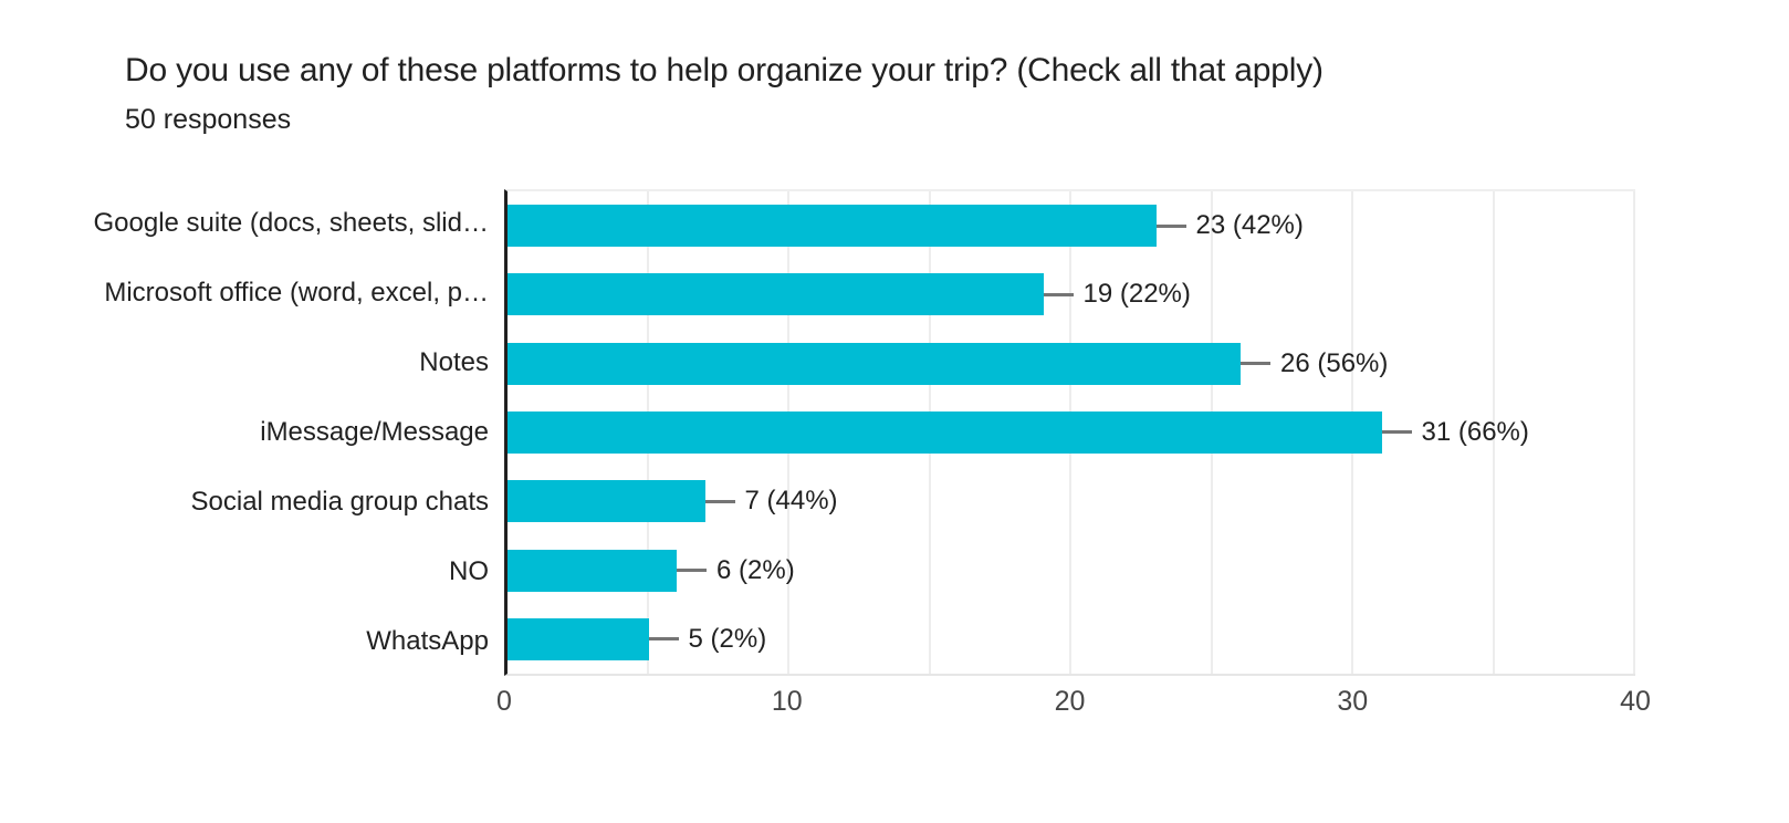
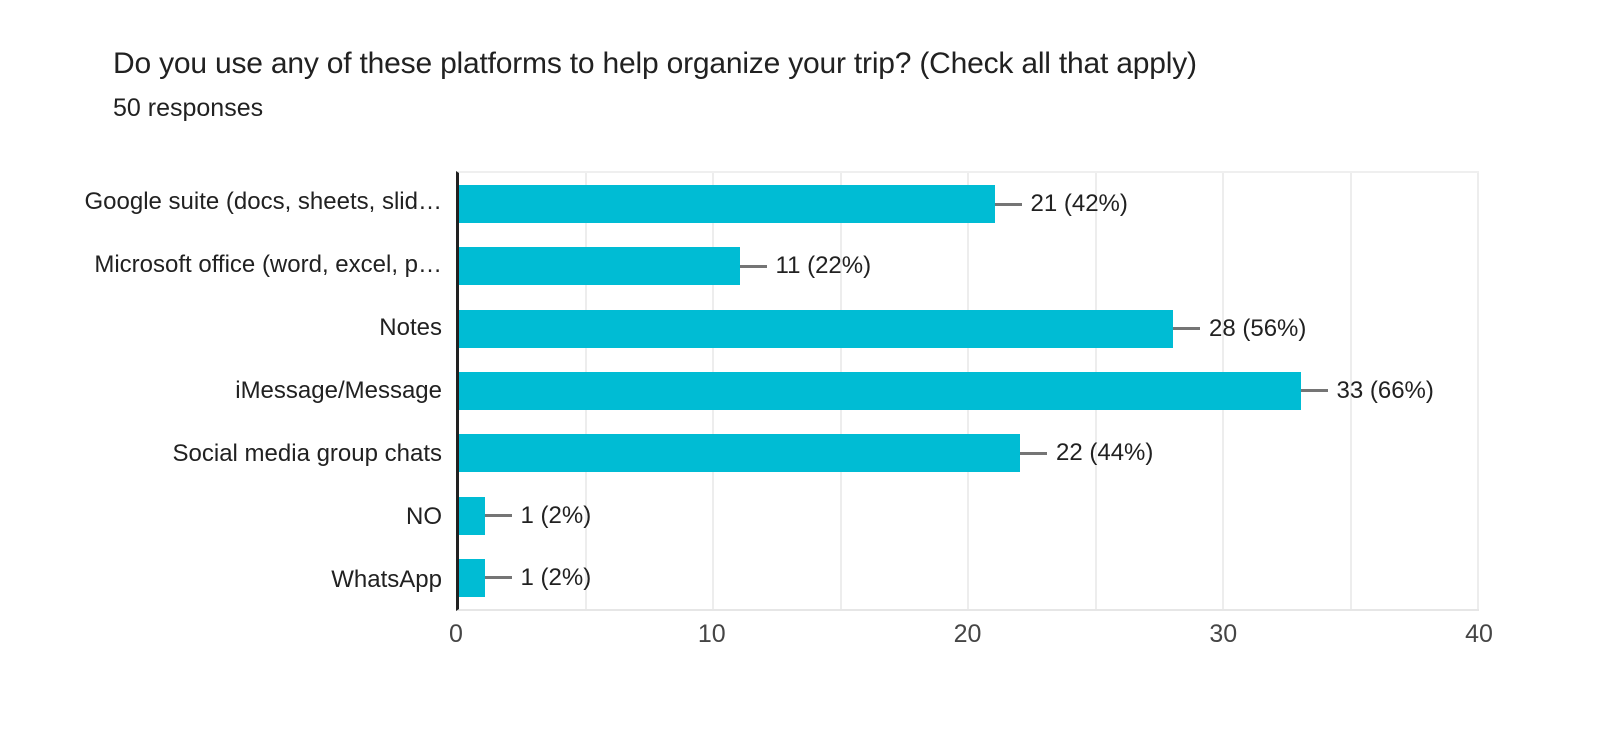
Google suite (docs, sheets, slid…: 23 -> 21
Microsoft office (word, excel, p…: 19 -> 11
Notes: 26 -> 28
iMessage/Message: 31 -> 33
Social media group chats: 7 -> 22
NO: 6 -> 1
WhatsApp: 5 -> 1
